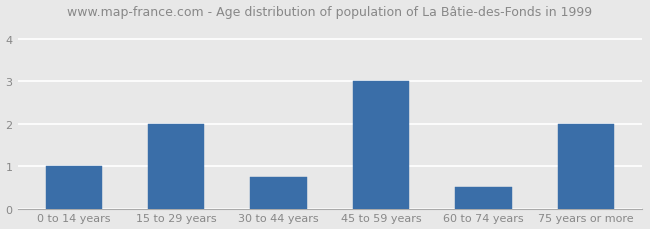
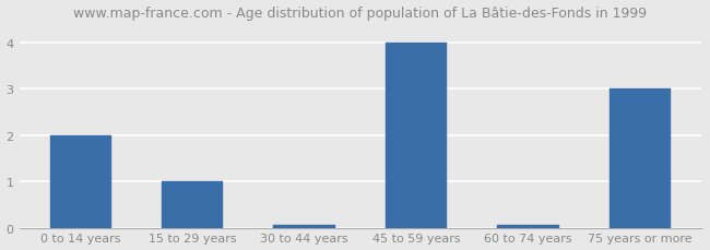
0 to 14 years: 1.00 -> 2.00
15 to 29 years: 2.00 -> 1.00
30 to 44 years: 0.75 -> 0.05
45 to 59 years: 3.00 -> 4.00
60 to 74 years: 0.50 -> 0.05
75 years or more: 2.00 -> 3.00
